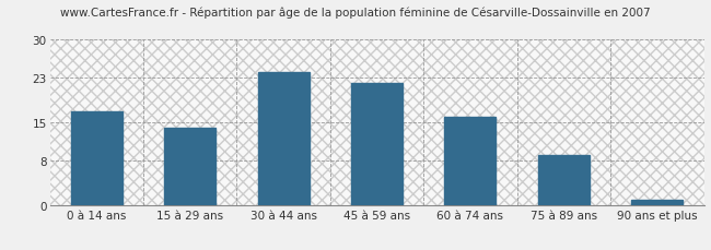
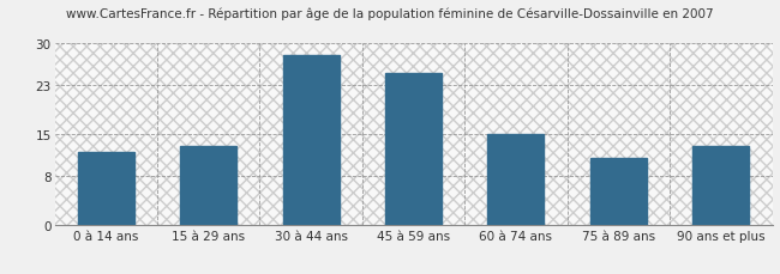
0 à 14 ans: 17 -> 12
15 à 29 ans: 14 -> 13
30 à 44 ans: 24 -> 28
45 à 59 ans: 22 -> 25
60 à 74 ans: 16 -> 15
75 à 89 ans: 9 -> 11
90 ans et plus: 1 -> 13
